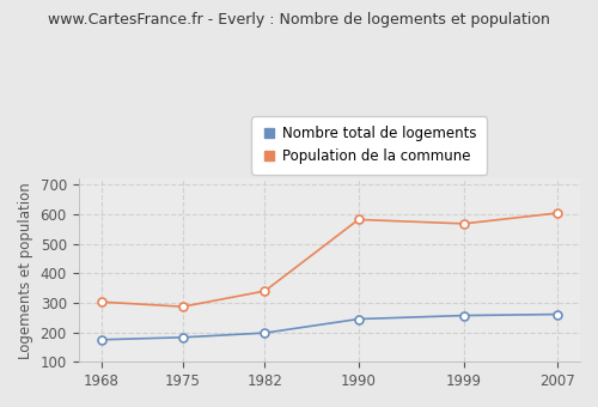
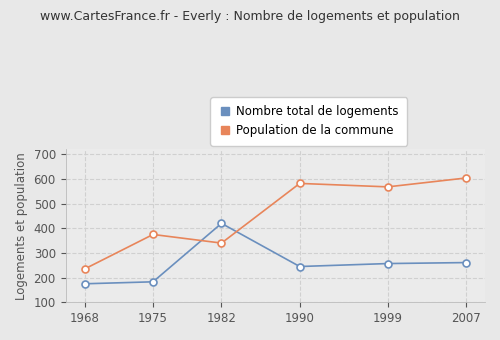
Population de la commune/1968: 303 -> 235
Population de la commune/1975: 287 -> 375
Nombre total de logements/1982: 198 -> 420
